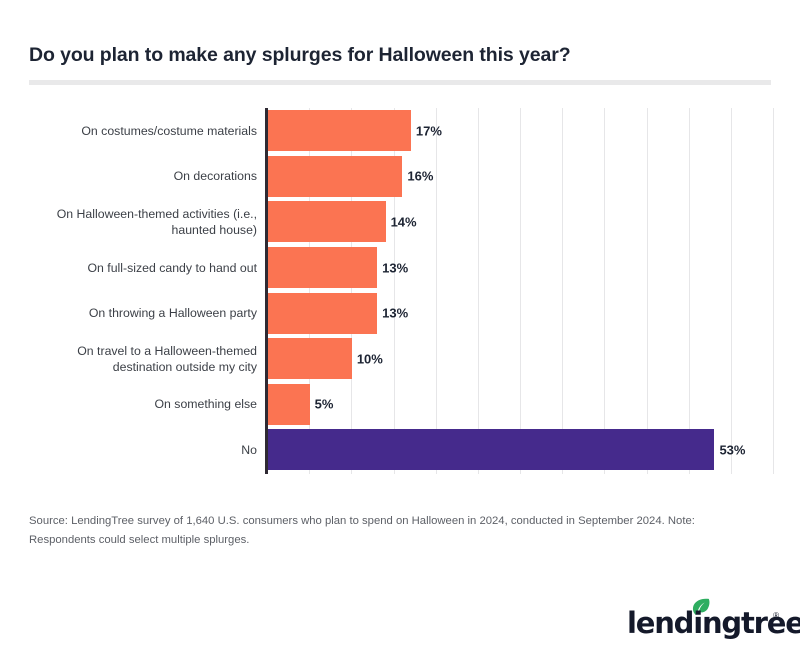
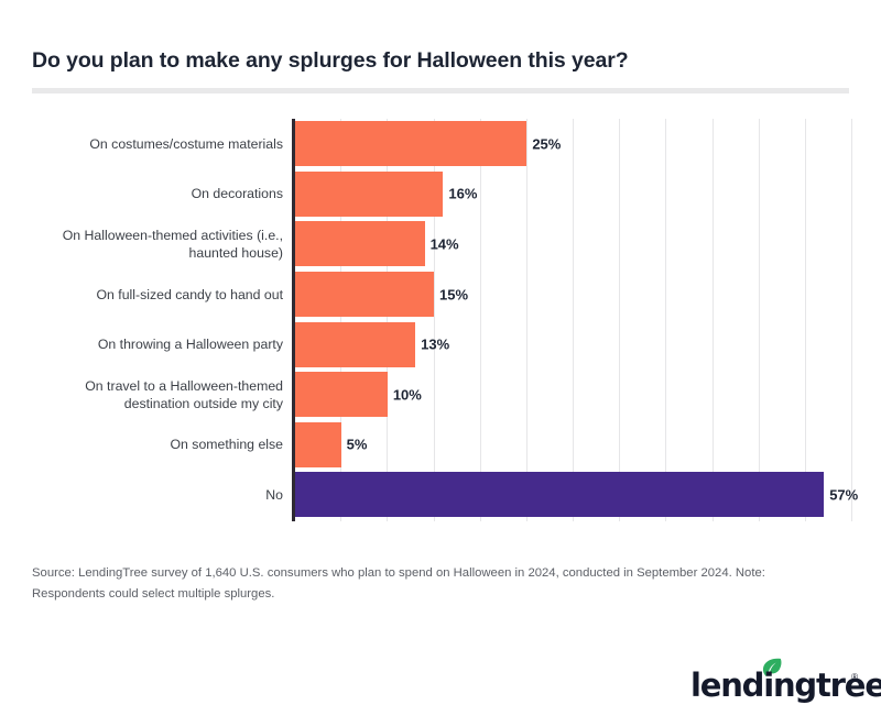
On costumes/costume materials: 17% -> 25%
On full-sized candy to hand out: 13% -> 15%
No: 53% -> 57%
